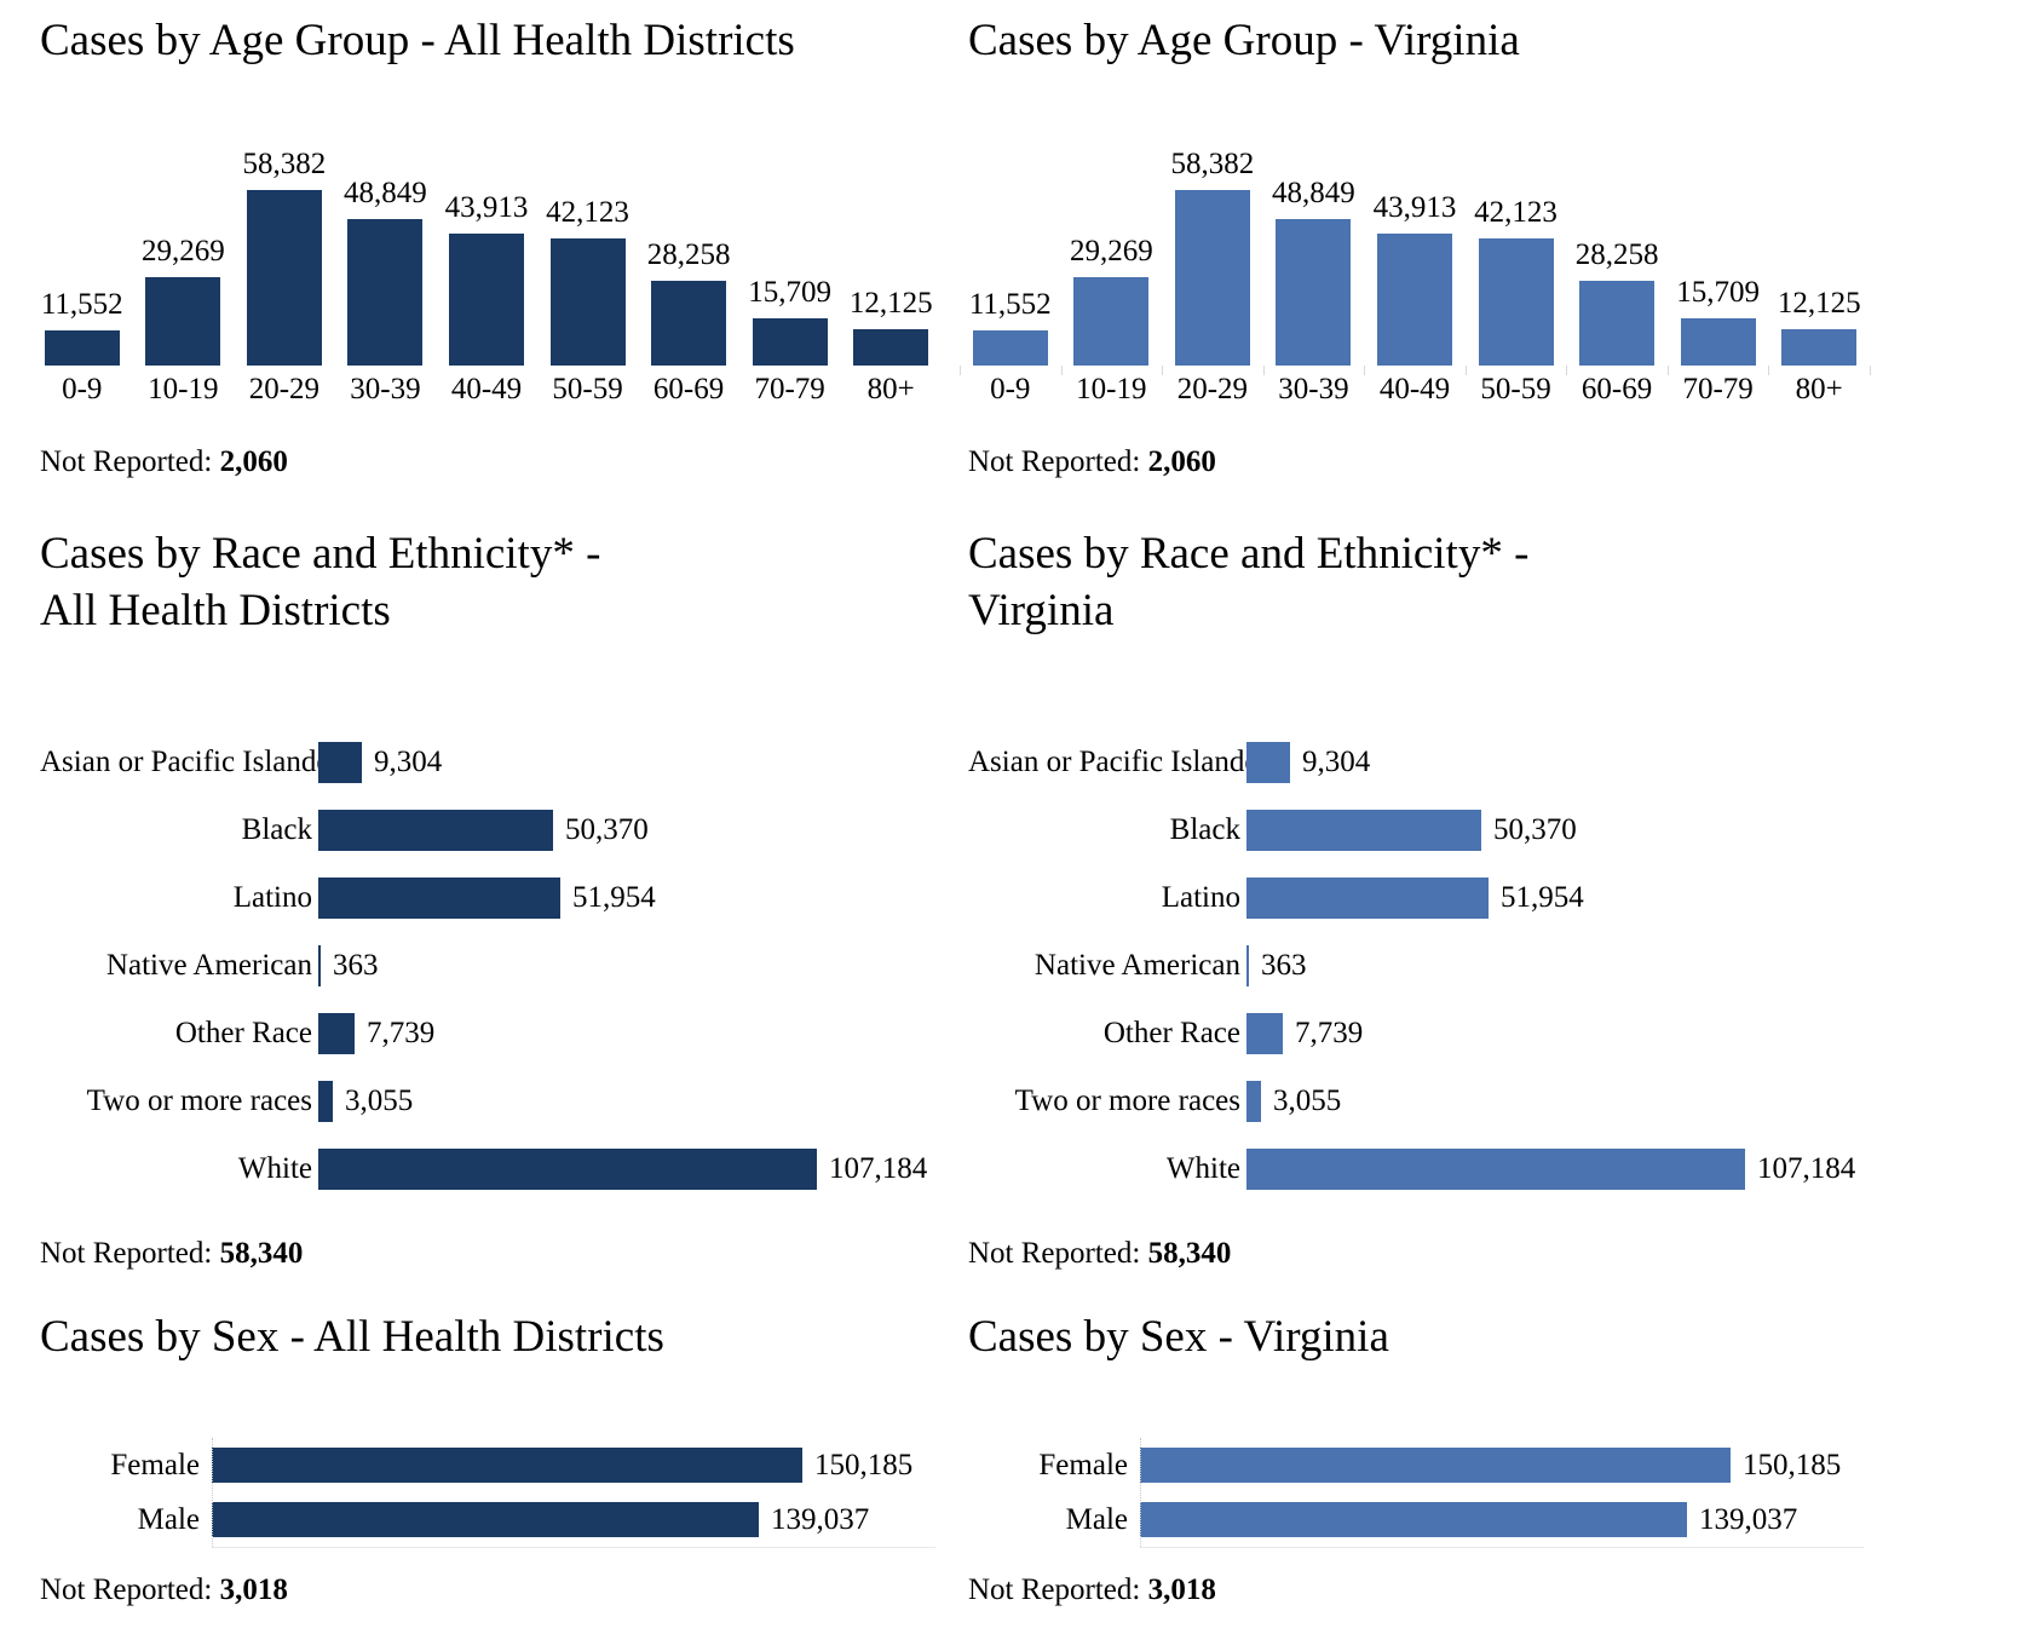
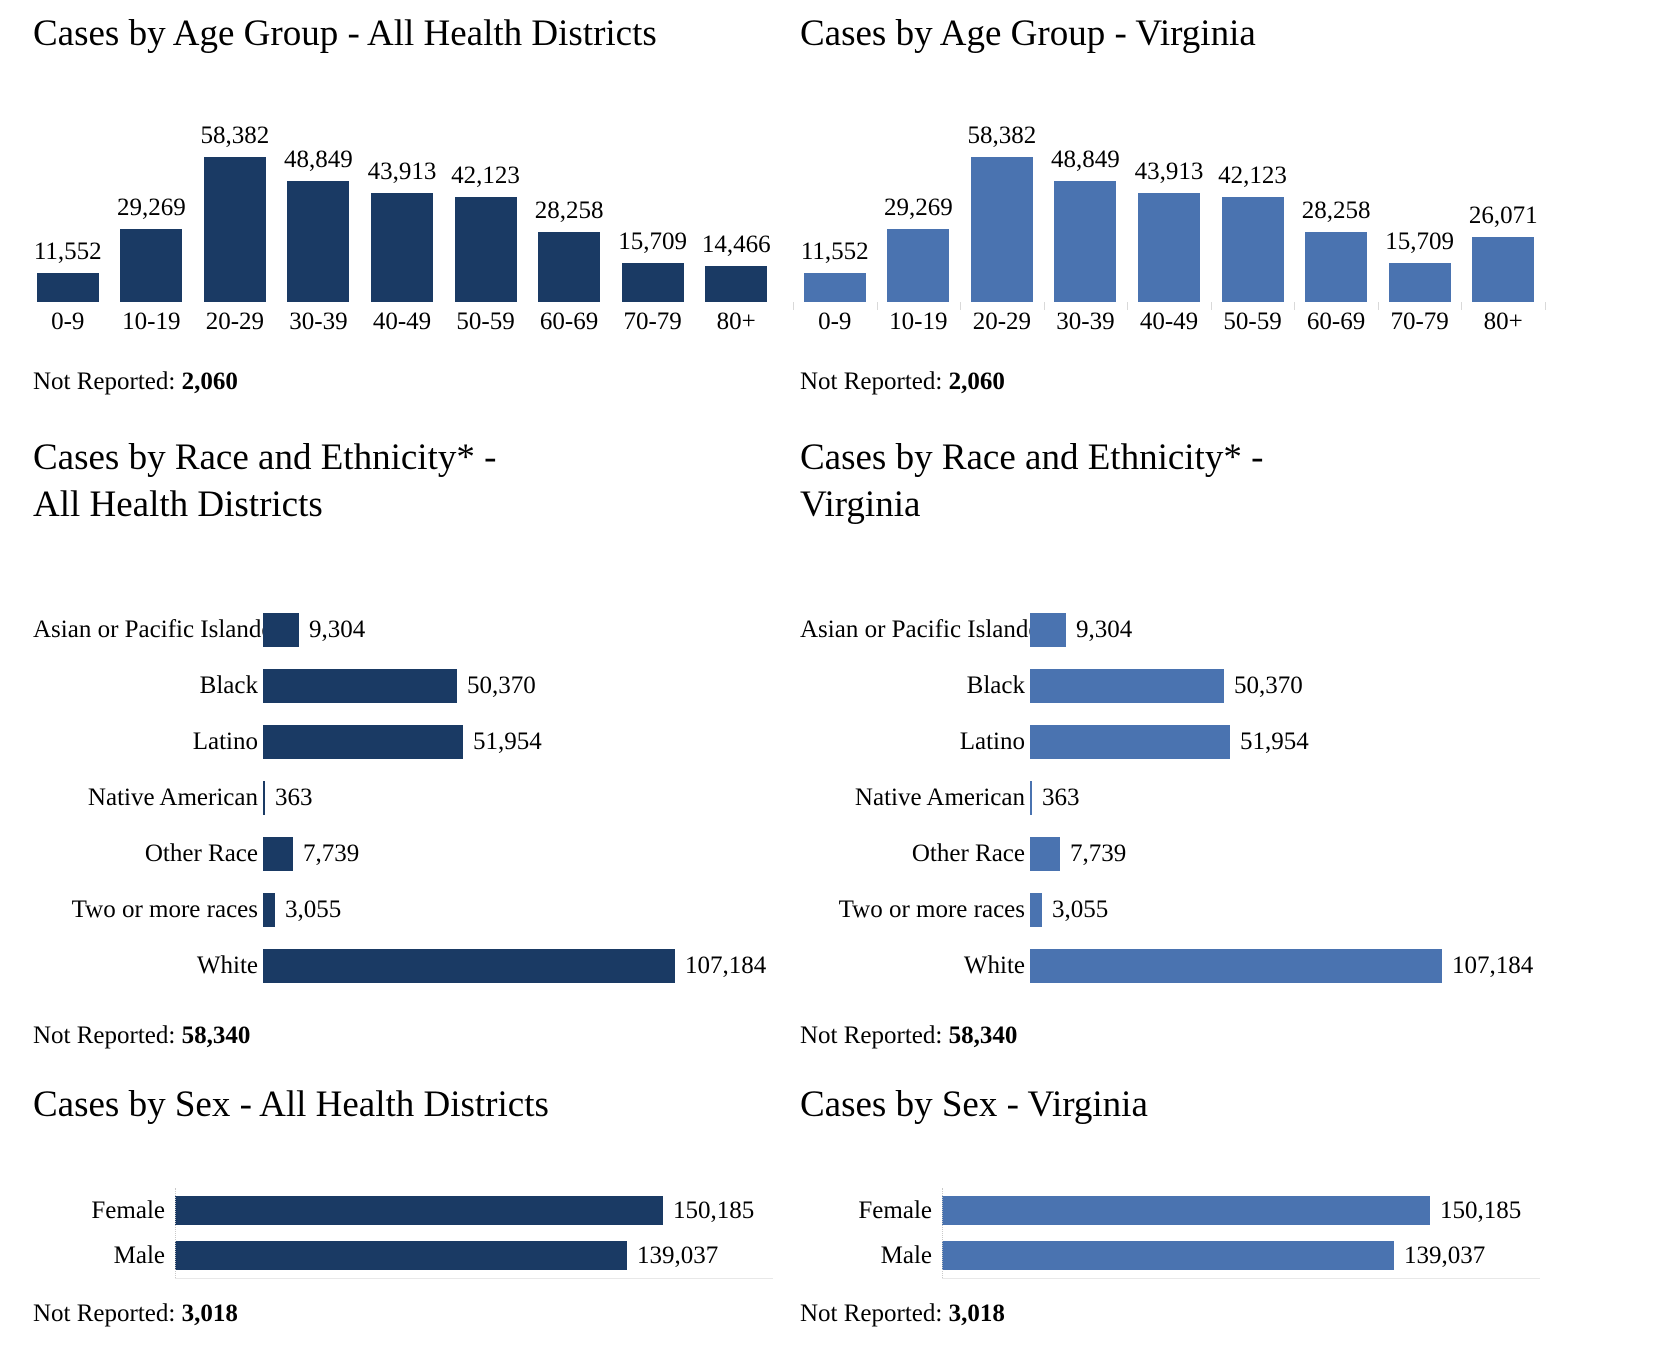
Cases by Age Group - All Health Districts/80+: 12,125 -> 14,466
Cases by Age Group - Virginia/80+: 12,125 -> 26,071
